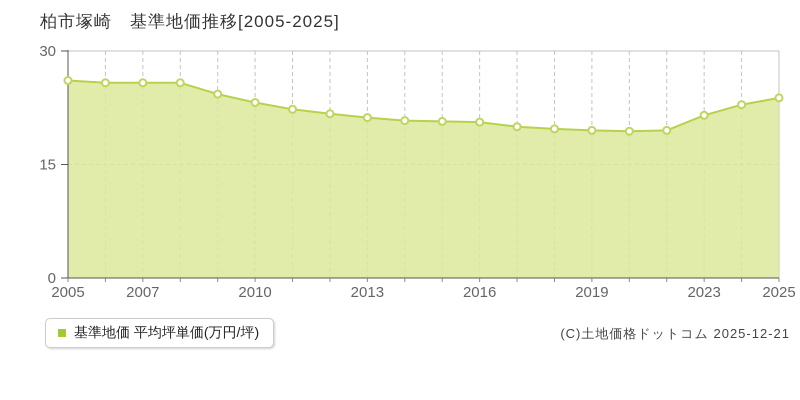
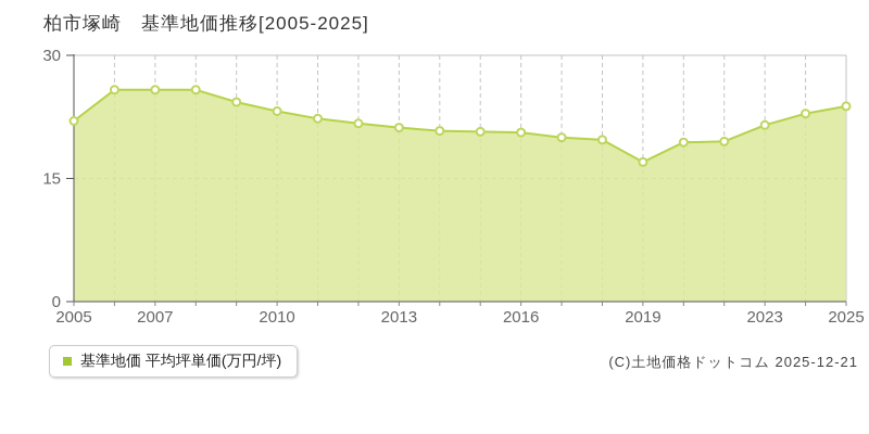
2005: 26 -> 22
2019: 20 -> 17
